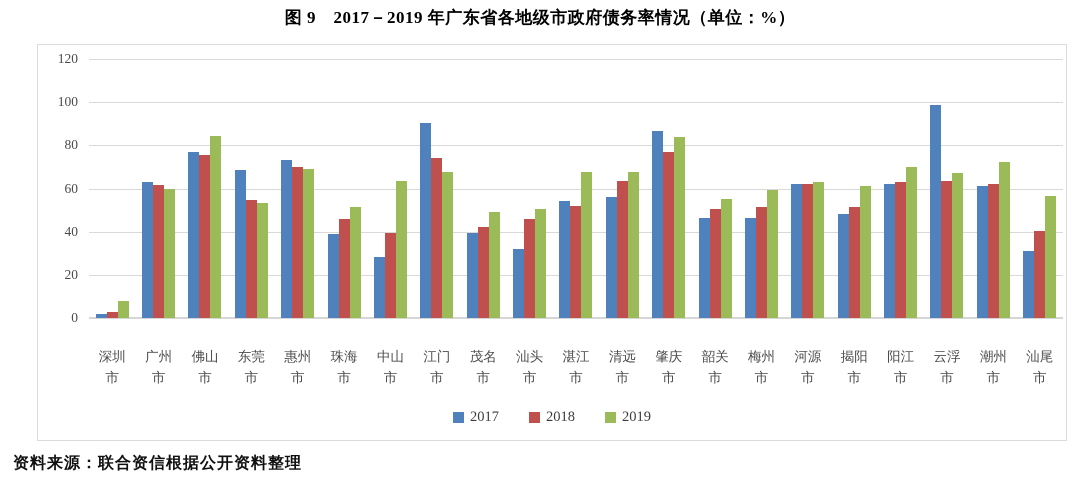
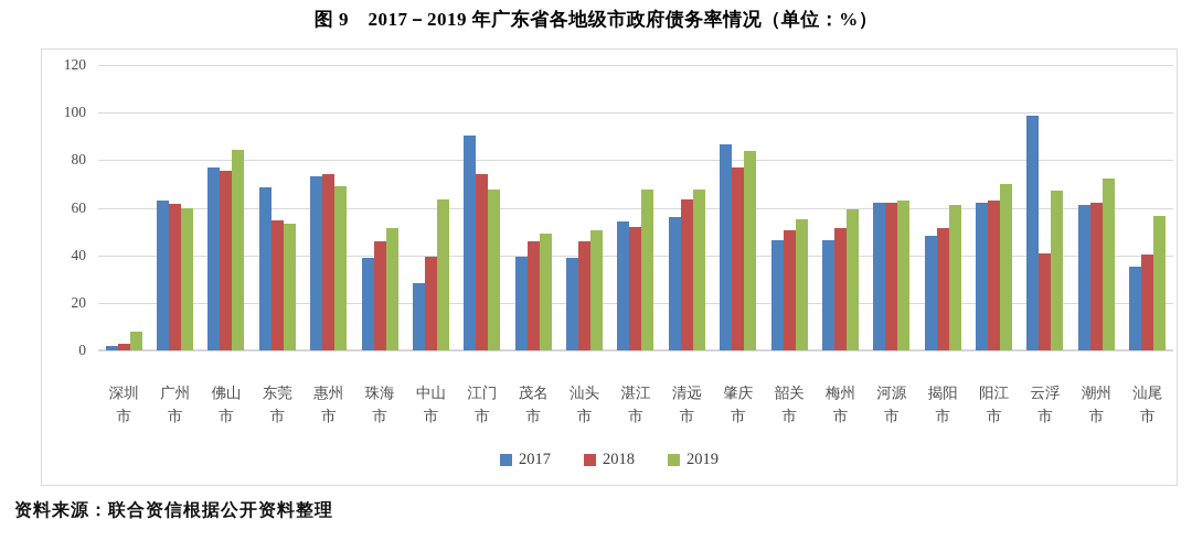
2018/惠州市: 70 -> 74
2018/茂名市: 42 -> 46
2017/汕头市: 32 -> 39
2018/云浮市: 64 -> 41
2017/汕尾市: 31 -> 35
